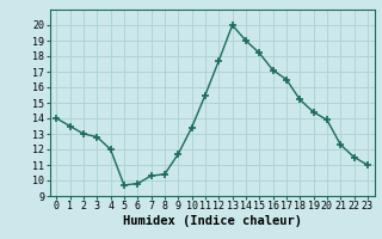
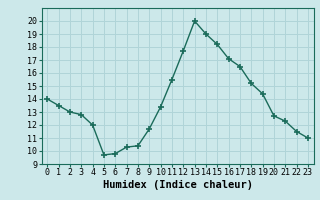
20: 13.9 -> 12.7
